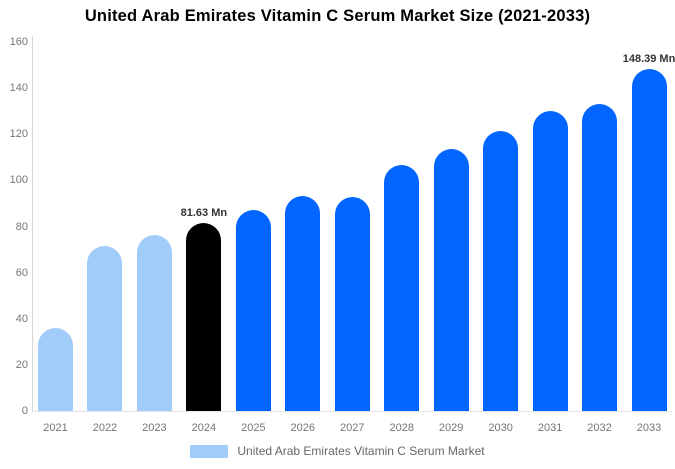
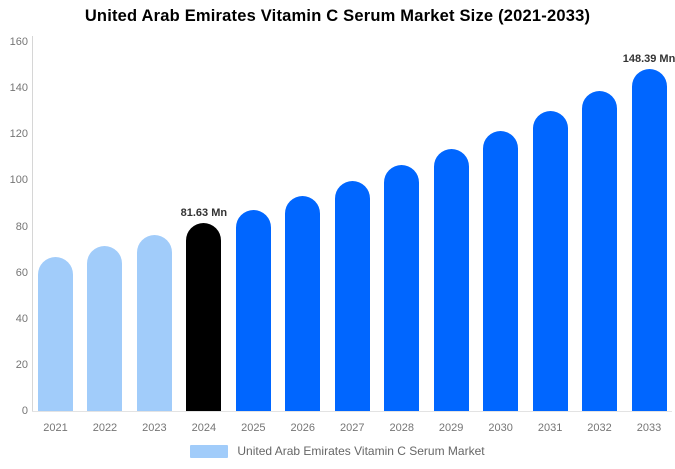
2021: 36 -> 67
2027: 93 -> 100
2032: 133 -> 139
